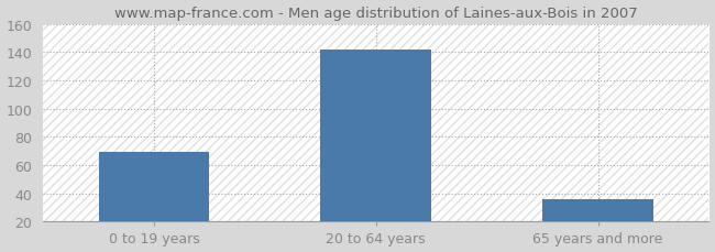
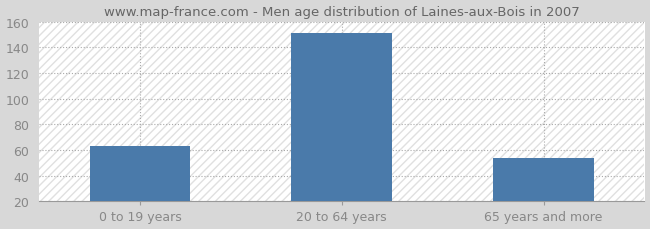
0 to 19 years: 69 -> 63
20 to 64 years: 142 -> 151
65 years and more: 36 -> 54
